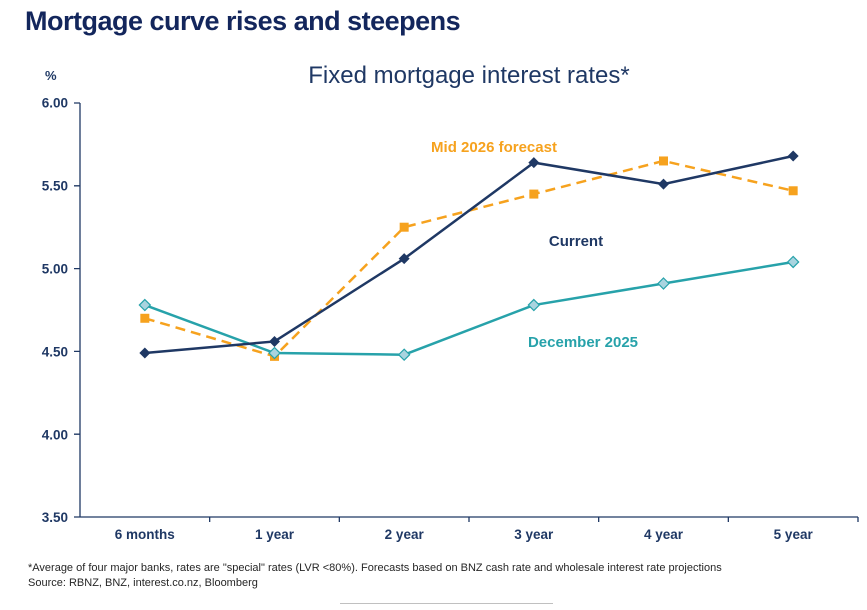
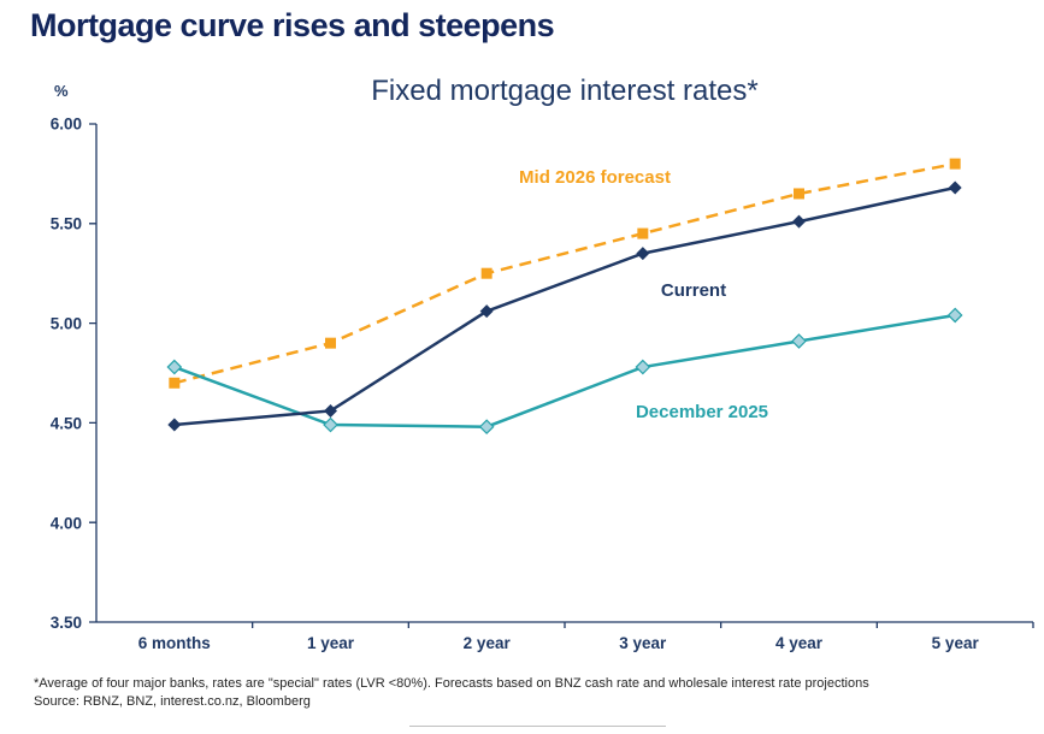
Mid 2026 forecast/1 year: 4.47 -> 4.90
Current/3 year: 5.64 -> 5.35
Mid 2026 forecast/5 year: 5.47 -> 5.80
